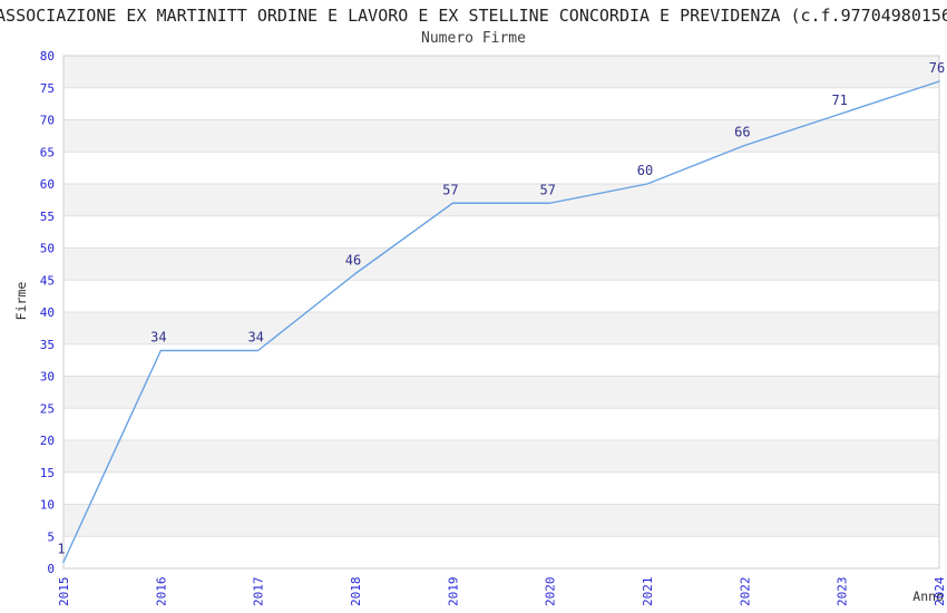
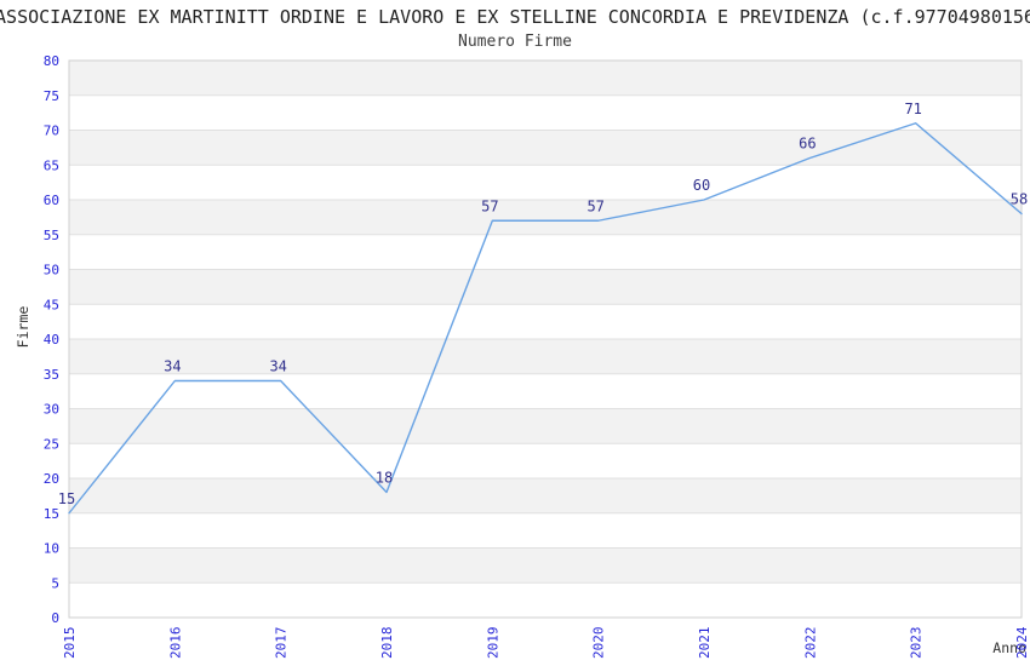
2015: 1 -> 15
2018: 46 -> 18
2024: 76 -> 58
